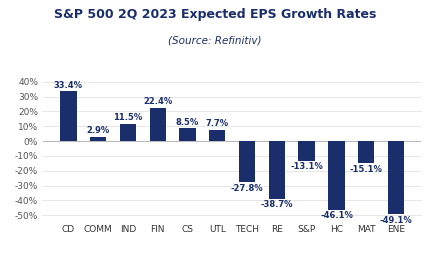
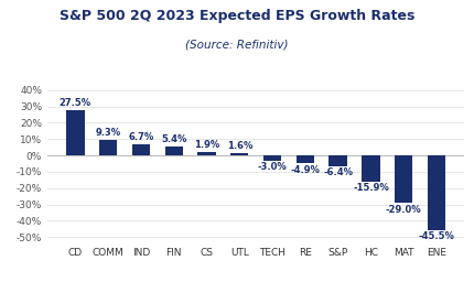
CD: 33.4% -> 27.5%
COMM: 2.9% -> 9.3%
IND: 11.5% -> 6.7%
FIN: 22.4% -> 5.4%
CS: 8.5% -> 1.9%
UTL: 7.7% -> 1.6%
TECH: -27.8% -> -3.0%
RE: -38.7% -> -4.9%
S&P: -13.1% -> -6.4%
HC: -46.1% -> -15.9%
MAT: -15.1% -> -29.0%
ENE: -49.1% -> -45.5%
